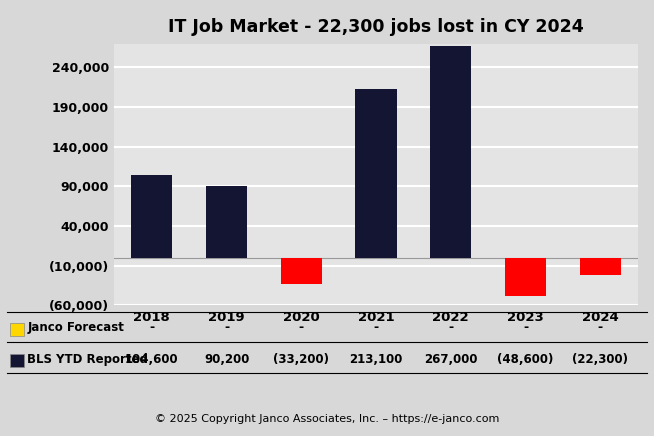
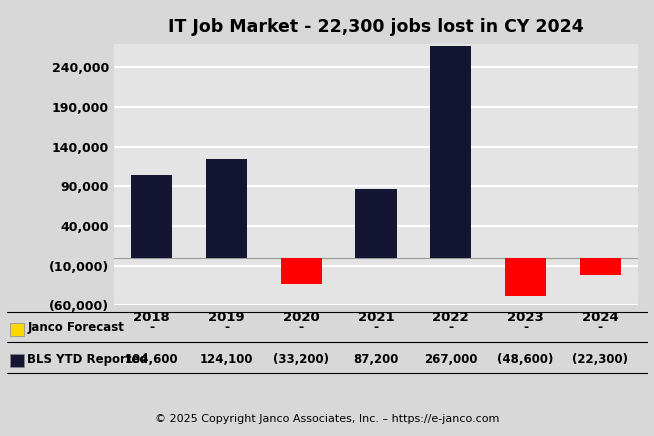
2019: 90,200 -> 124,100
2021: 213,100 -> 87,200
